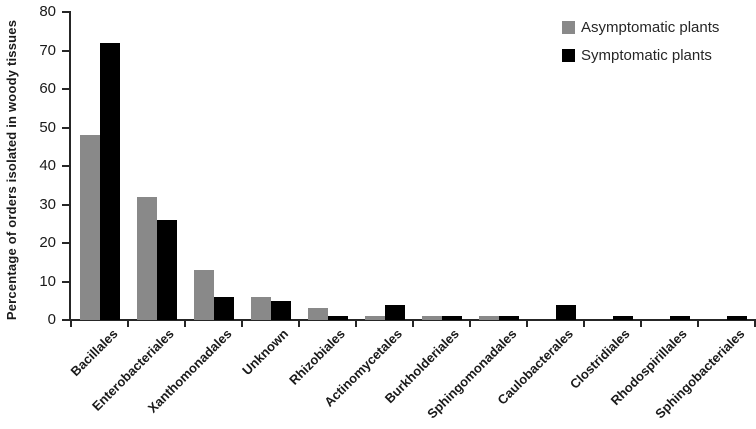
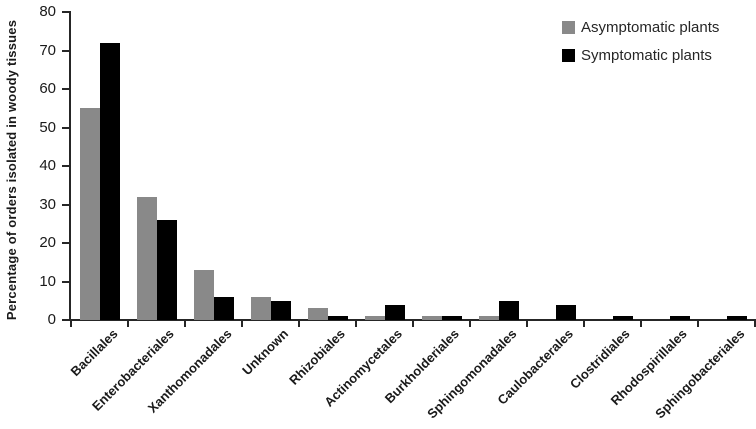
Asymptomatic plants/Bacillales: 48 -> 55
Symptomatic plants/Sphingomonadales: 1 -> 5
